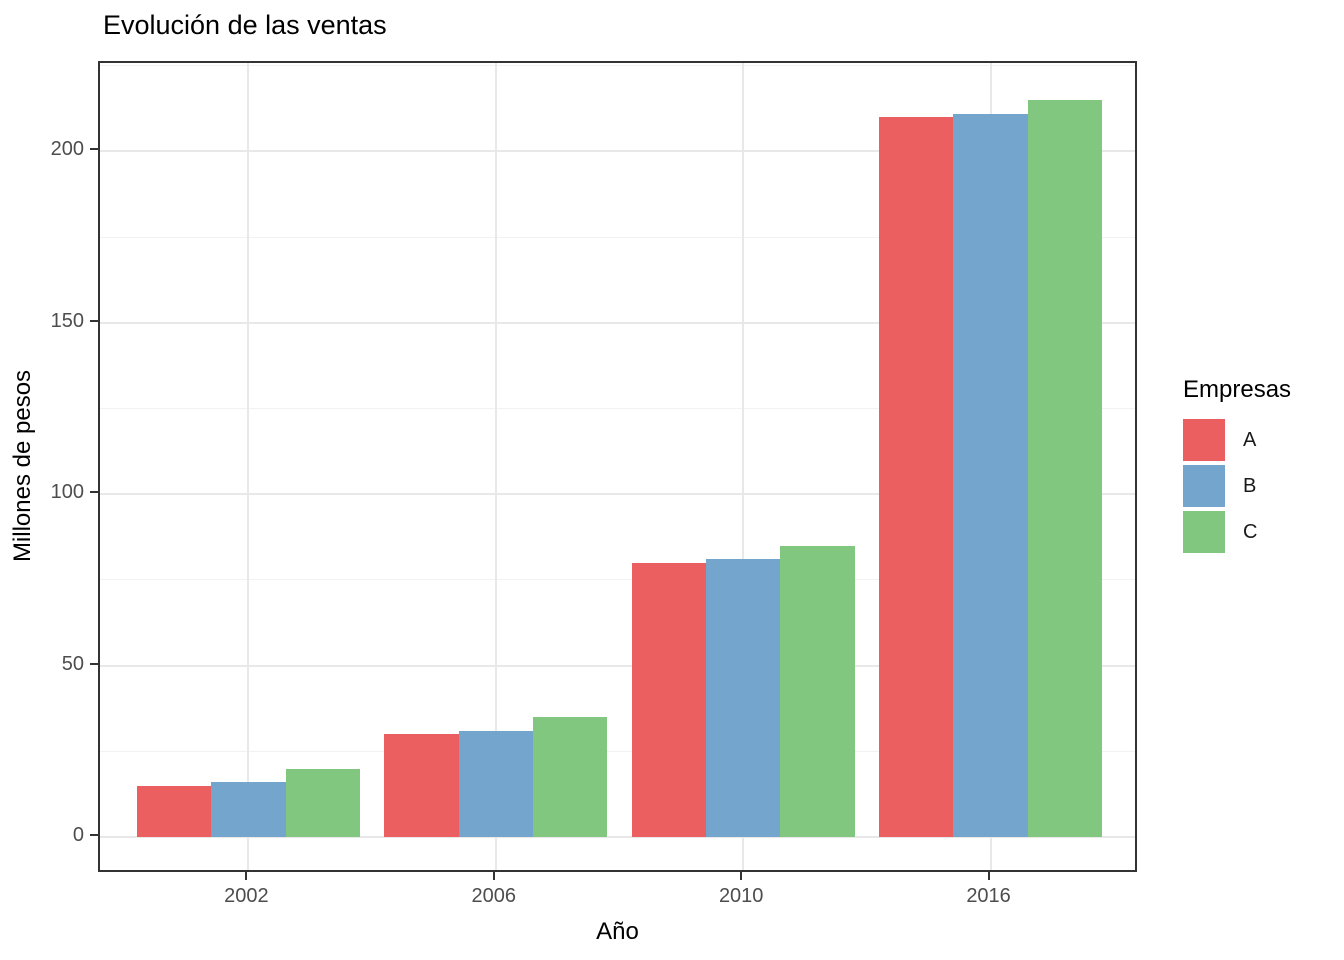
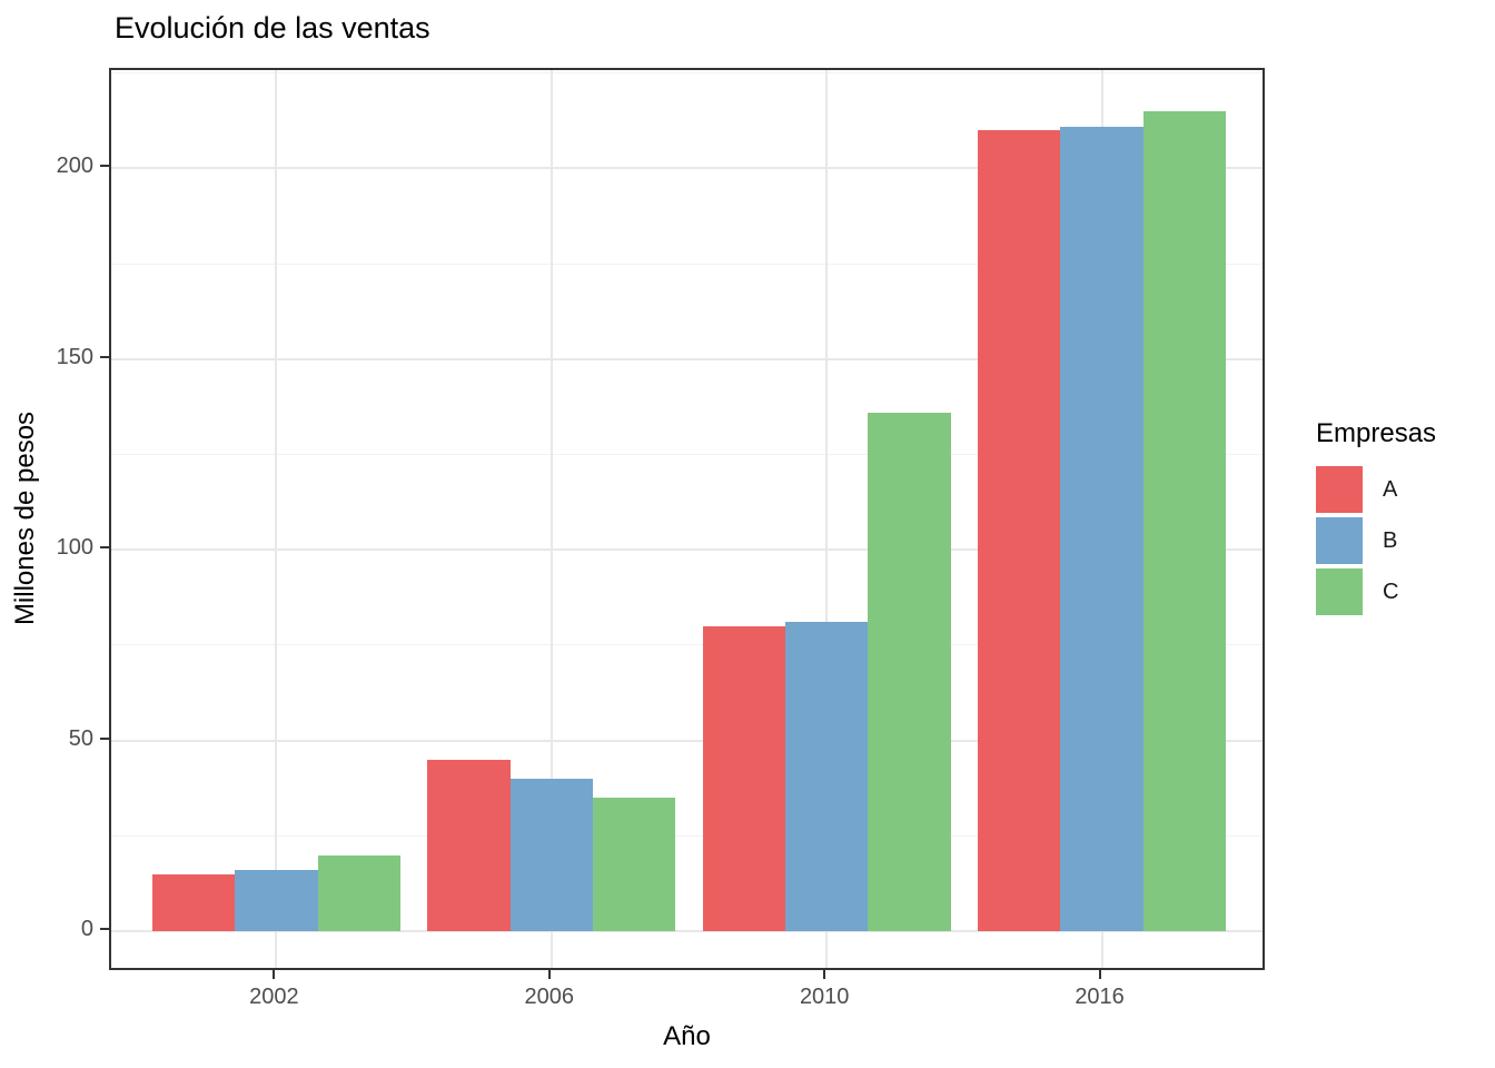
A/2006: 30 -> 45
B/2006: 31 -> 40
C/2010: 85 -> 136
